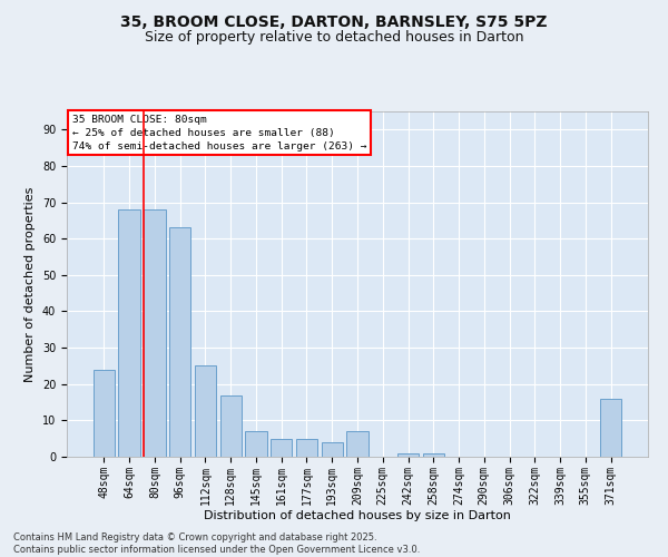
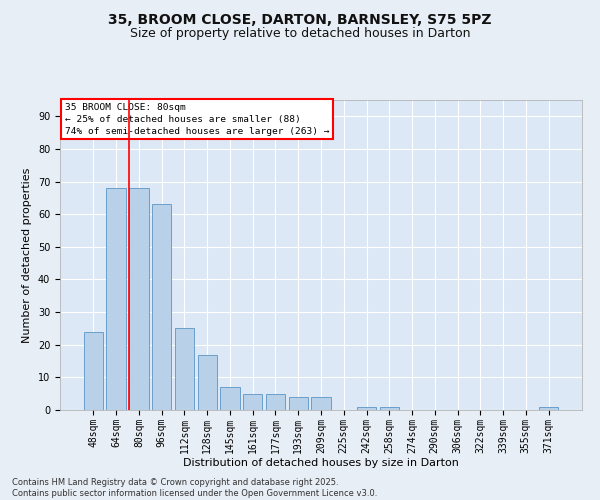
209sqm: 7 -> 4
371sqm: 16 -> 1
